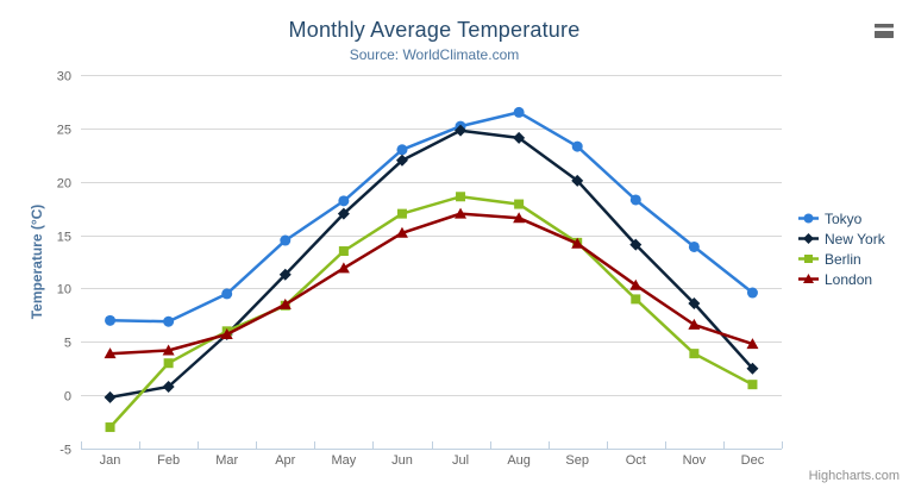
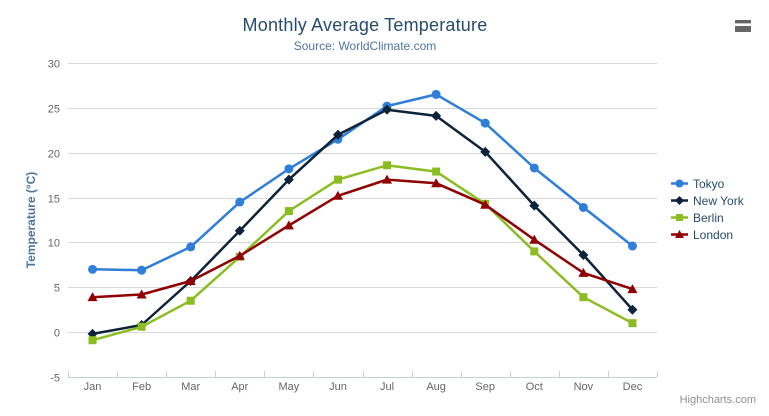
Berlin/Jan: -3 -> -1
Berlin/Feb: 3 -> 1
Berlin/Mar: 6 -> 4
Tokyo/Jun: 23 -> 22
